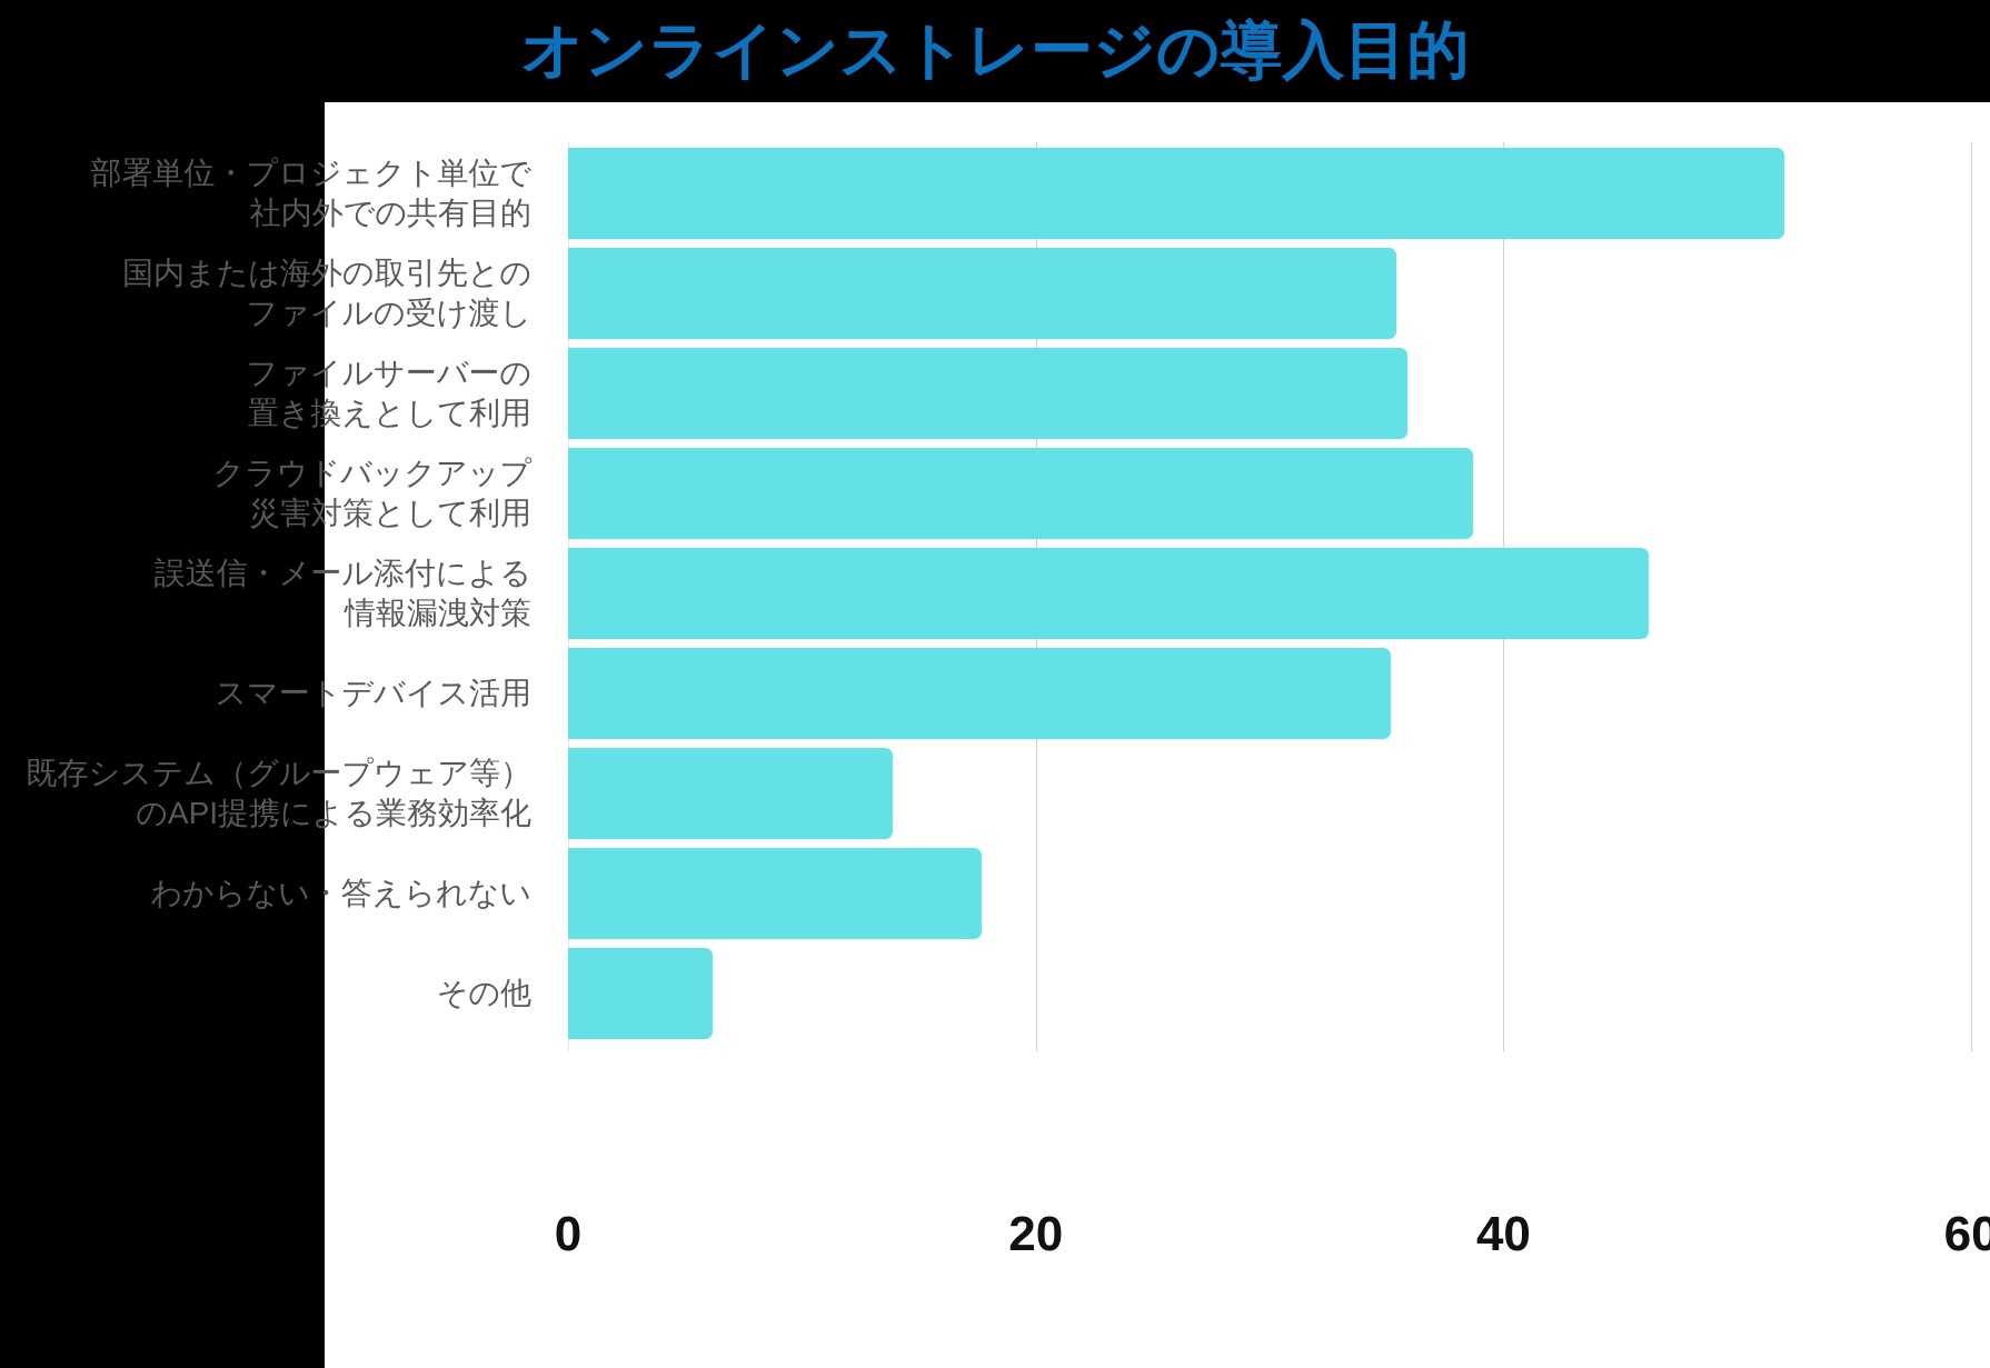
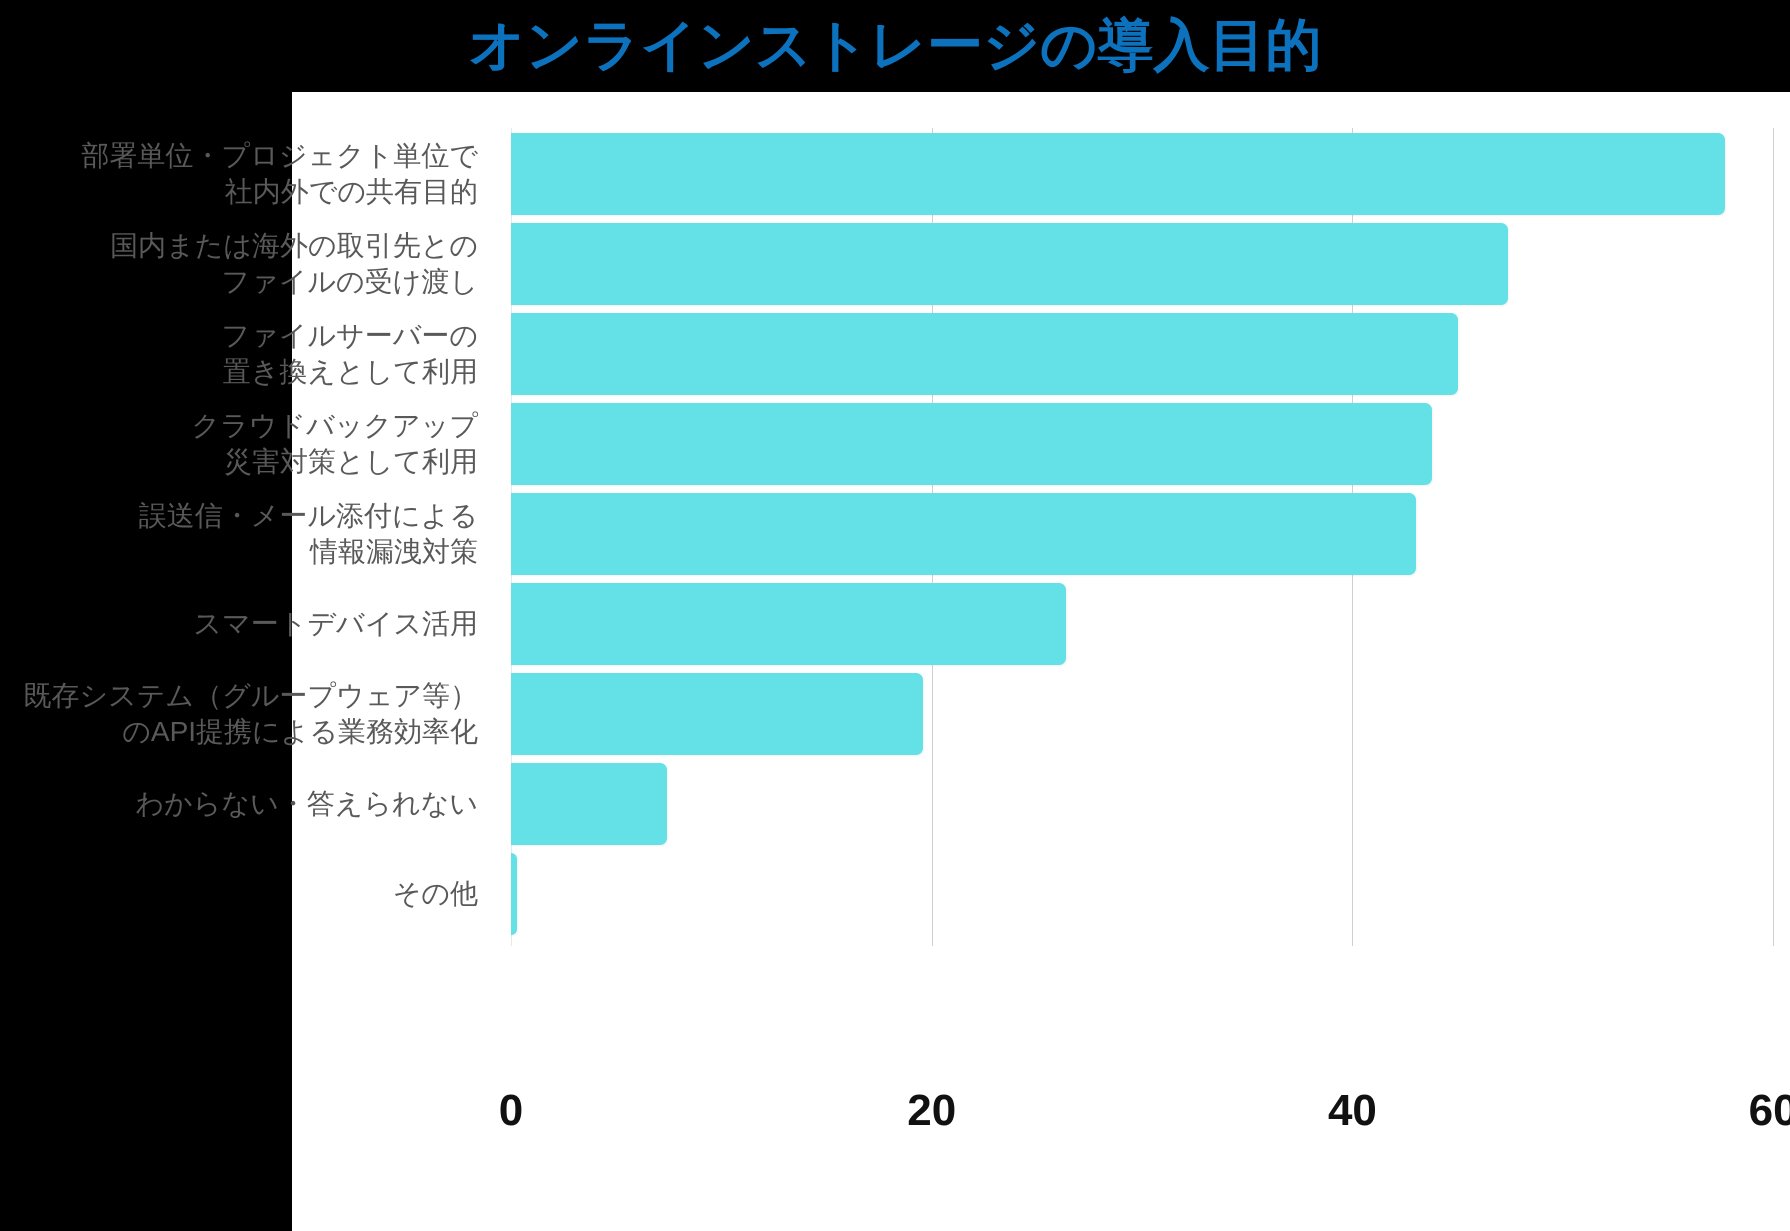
部署単位・プロジェクト単位で 社内外での共有目的: 52.0 -> 57.7
国内または海外の取引先との ファイルの受け渡し: 35.4 -> 47.4
ファイルサーバーの 置き換えとして利用: 35.9 -> 45.0
クラウドバックアップ 災害対策として利用: 38.7 -> 43.8
誤送信・メール添付による 情報漏洩対策: 46.2 -> 43.0
スマートデバイス活用: 35.2 -> 26.4
既存システム（グループウェア等） のAPI提携による業務効率化: 13.9 -> 19.6
わからない・答えられない: 17.7 -> 7.4
その他: 6.2 -> 0.3
